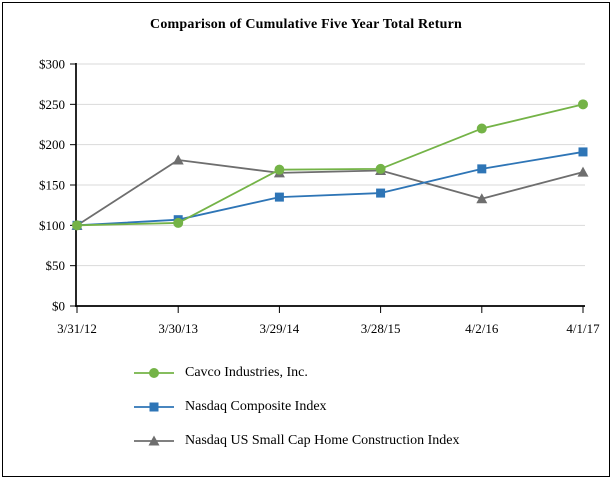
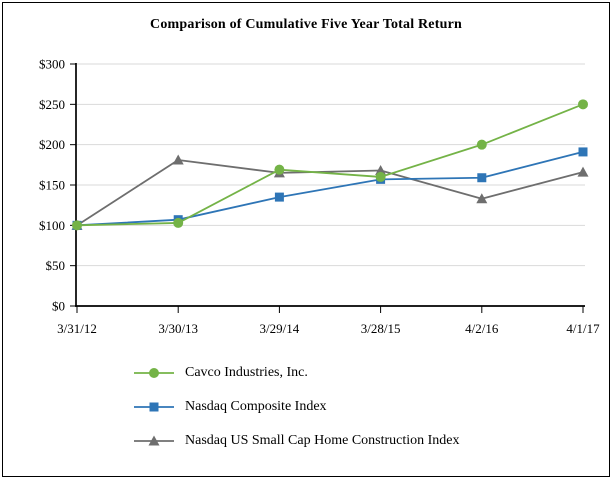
Cavco Industries, Inc./3/28/15: $170 -> $160
Nasdaq Composite Index/3/28/15: $140 -> $160
Cavco Industries, Inc./4/2/16: $220 -> $200
Nasdaq Composite Index/4/2/16: $170 -> $160
